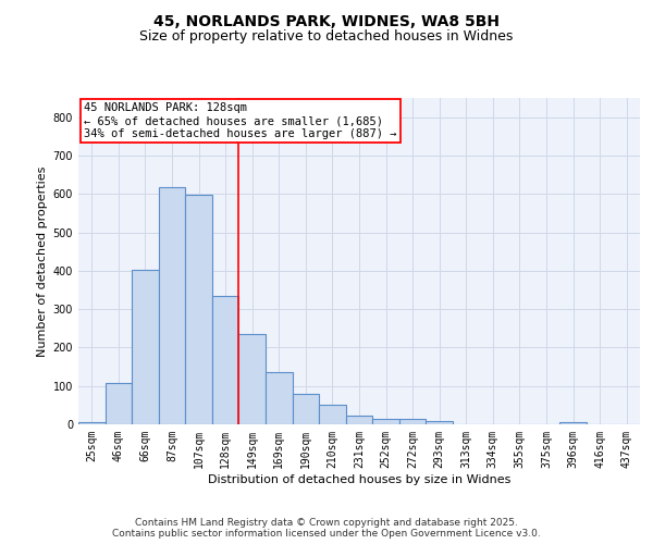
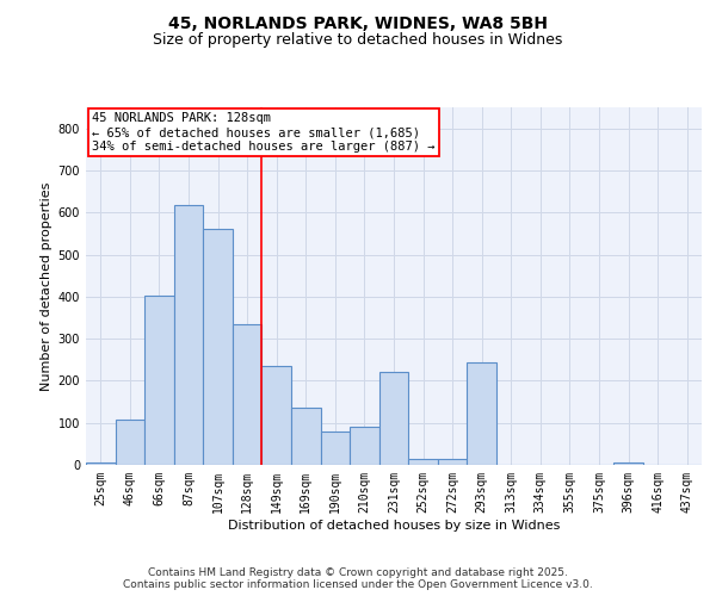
107sqm: 597 -> 560
210sqm: 50 -> 90
231sqm: 22 -> 220
293sqm: 8 -> 245
